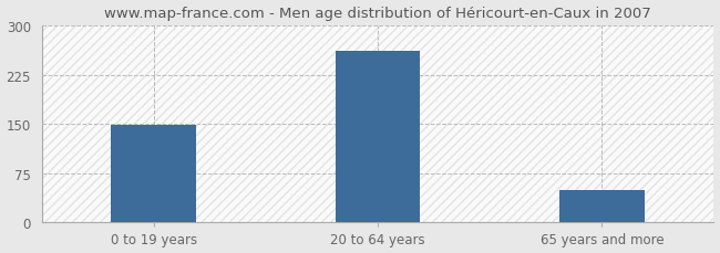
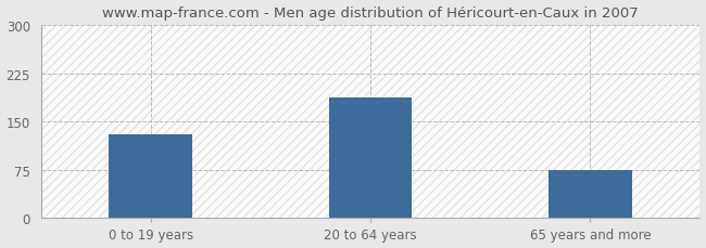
0 to 19 years: 148 -> 130
20 to 64 years: 262 -> 188
65 years and more: 50 -> 74
